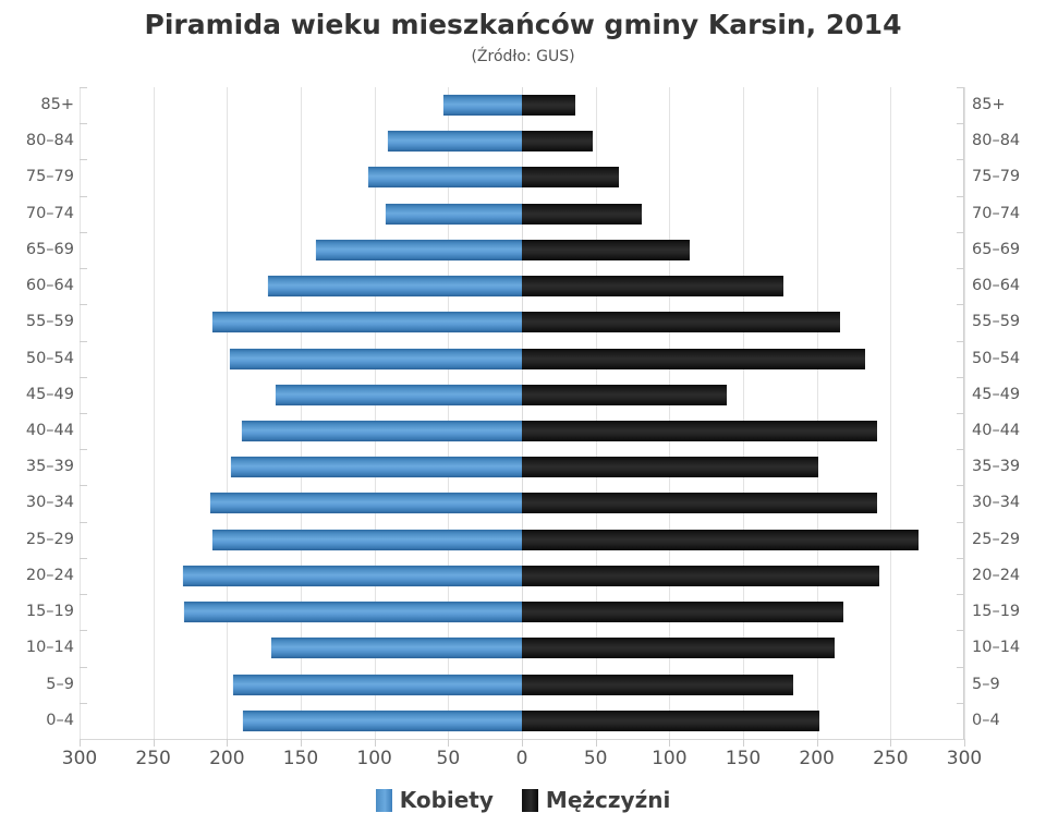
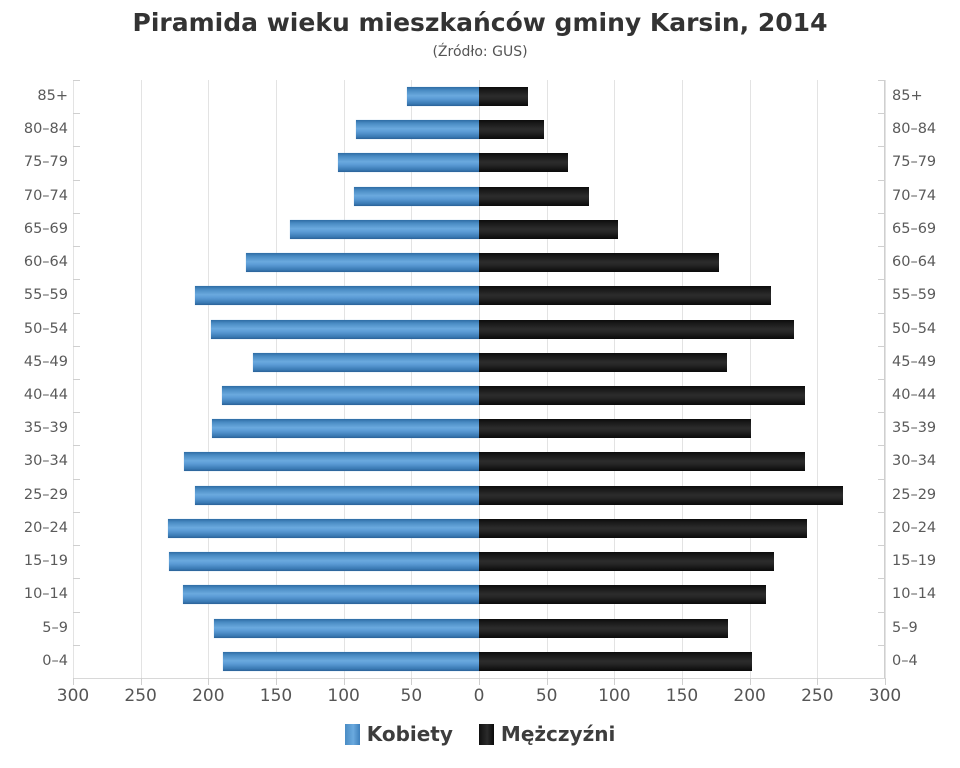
Kobiety/10–14: 170 -> 219
Kobiety/30–34: 211 -> 218
Mężczyźni/45–49: 139 -> 183
Mężczyźni/65–69: 114 -> 103
